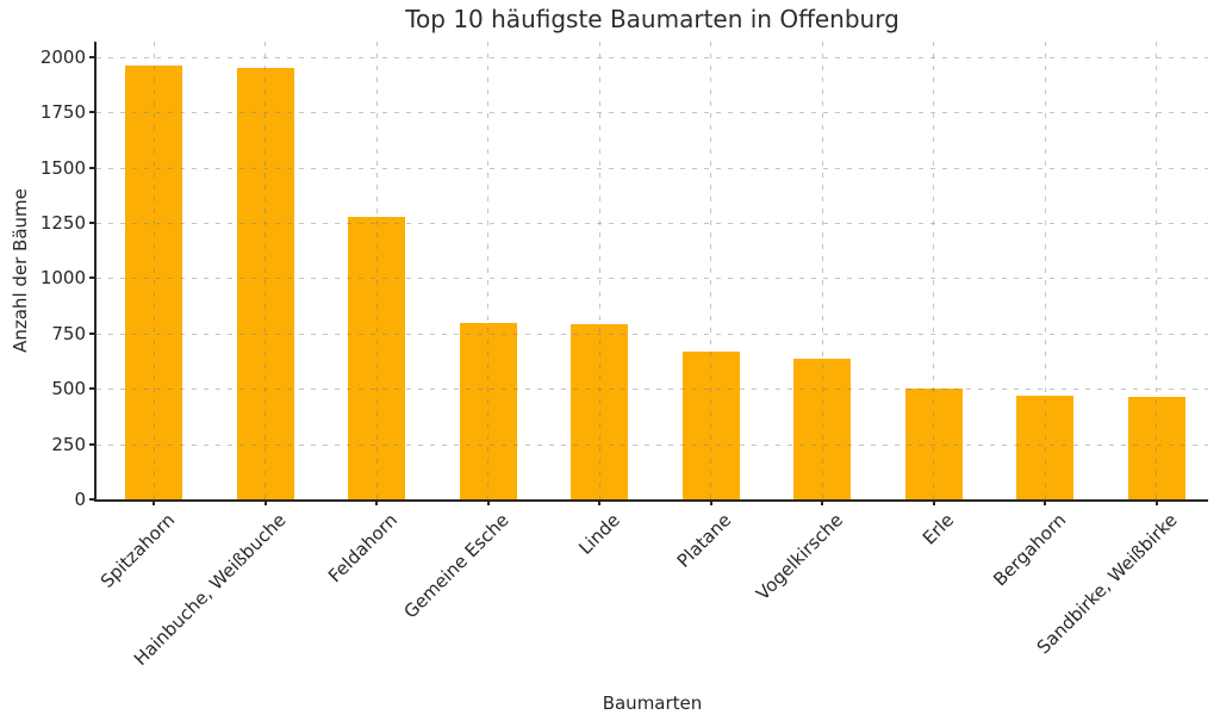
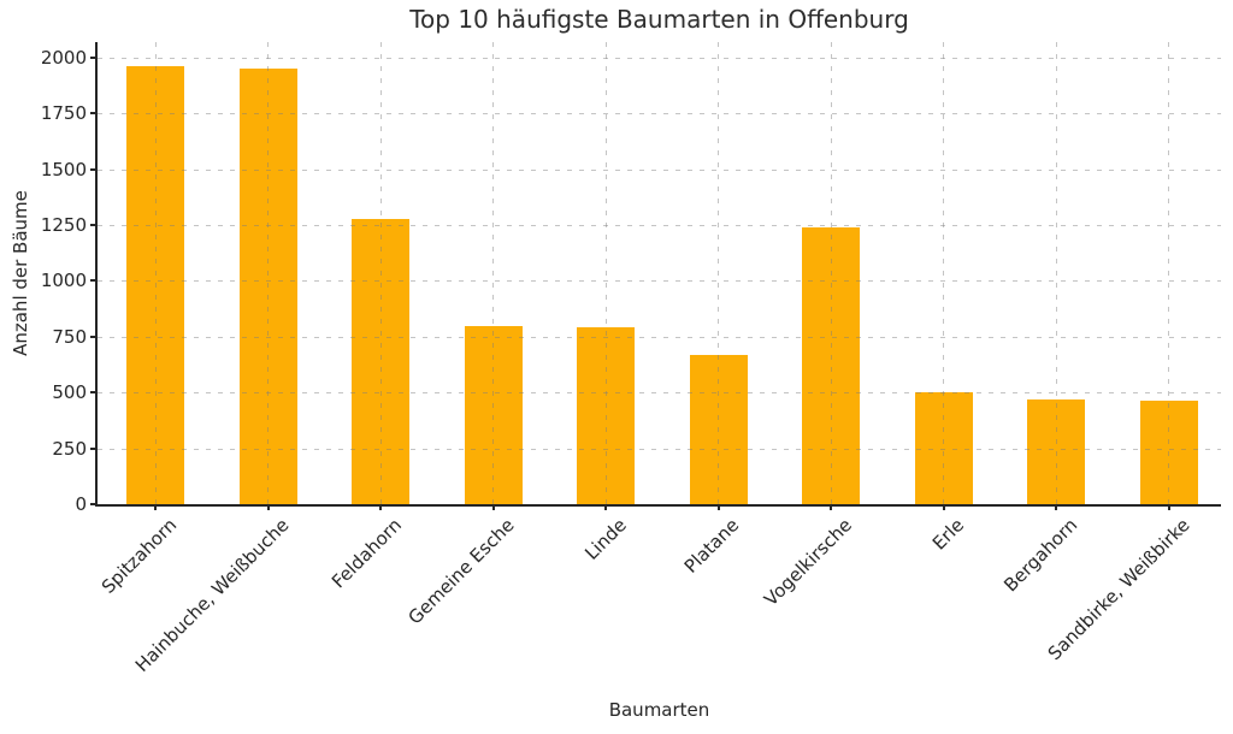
Vogelkirsche: 640 -> 1240
